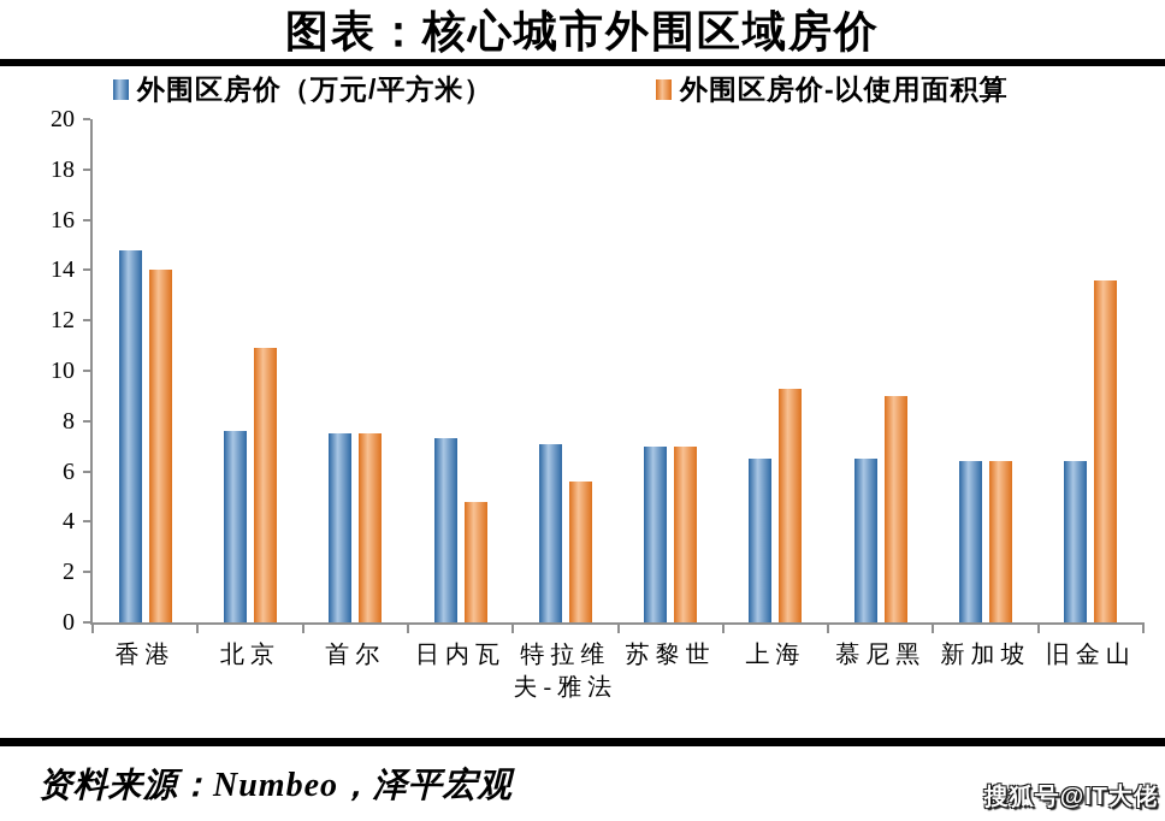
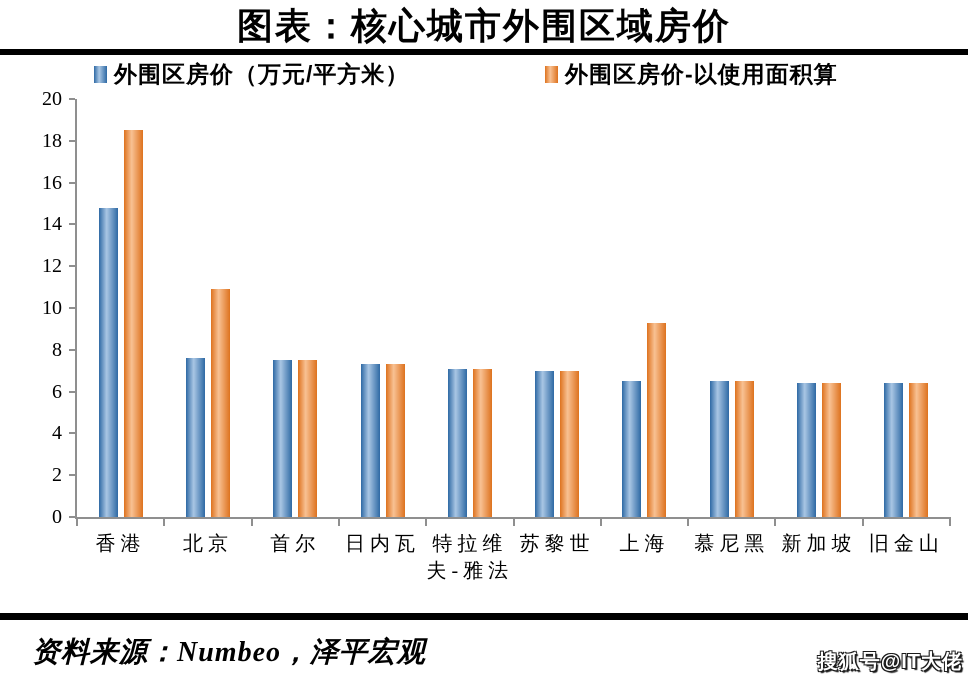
外围区房价-以使用面积算/香港: 14.0 -> 18.5
外围区房价-以使用面积算/日内瓦: 4.8 -> 7.3
外围区房价-以使用面积算/特拉维 夫-雅法: 5.6 -> 7.1
外围区房价-以使用面积算/慕尼黑: 9.0 -> 6.5
外围区房价-以使用面积算/旧金山: 13.6 -> 6.4
